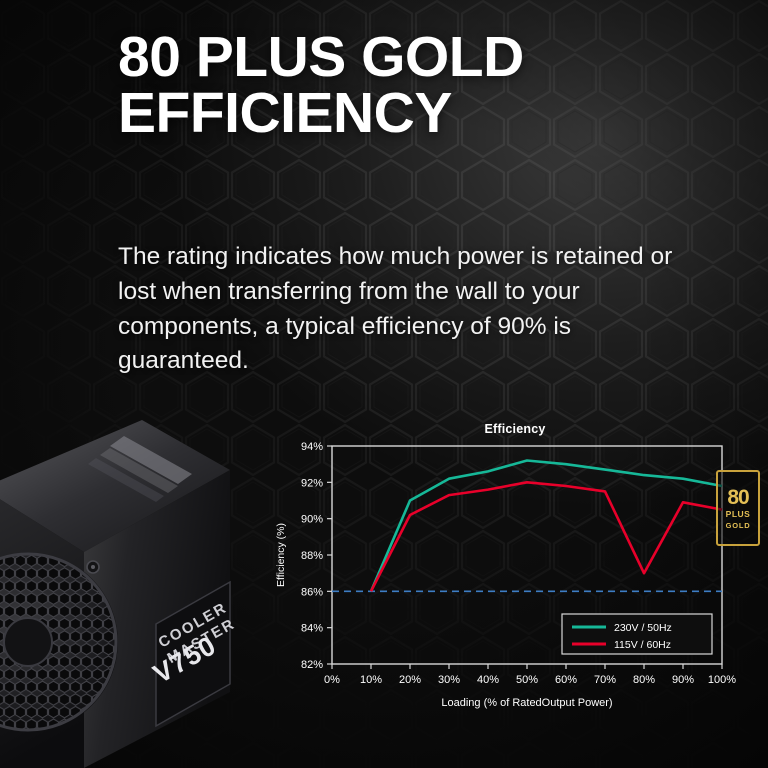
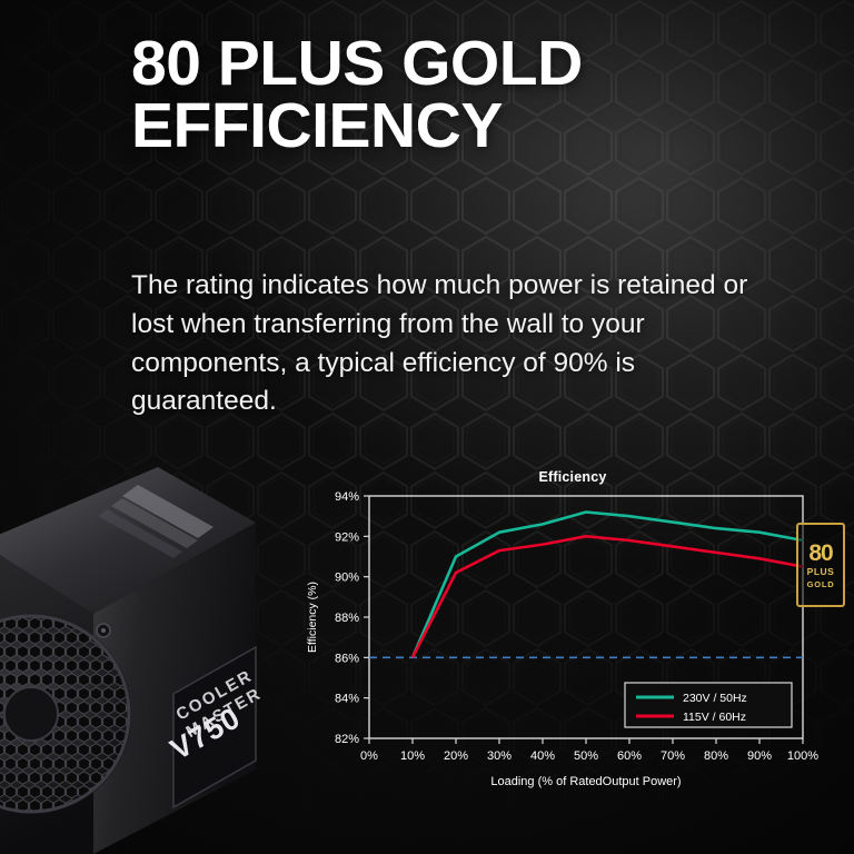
115V / 60Hz/80: 87% -> 91%
